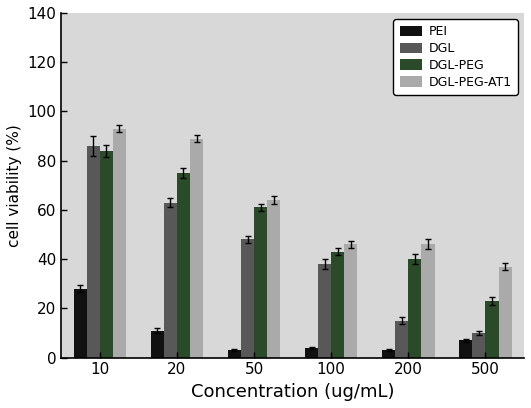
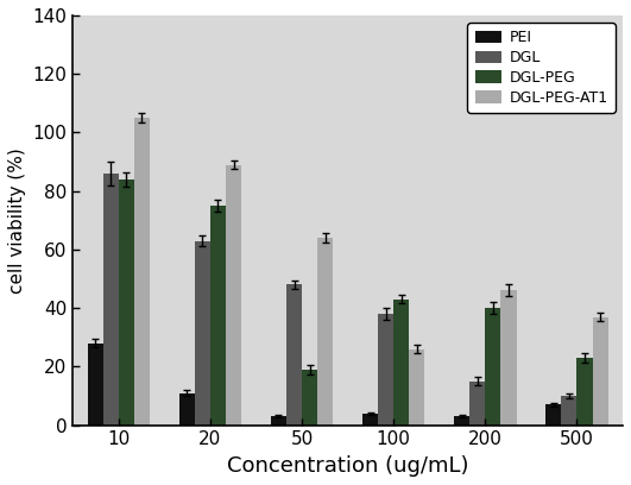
DGL-PEG-AT1/10: 93 -> 105
DGL-PEG/50: 61 -> 19
DGL-PEG-AT1/100: 46 -> 26
